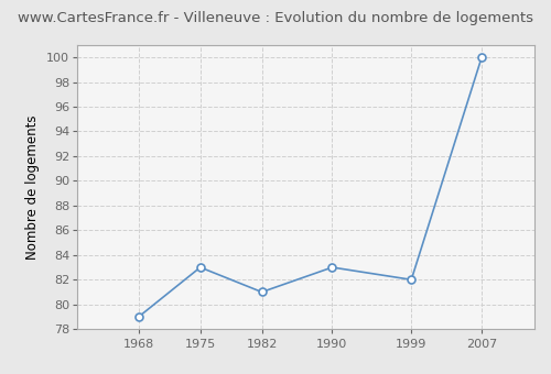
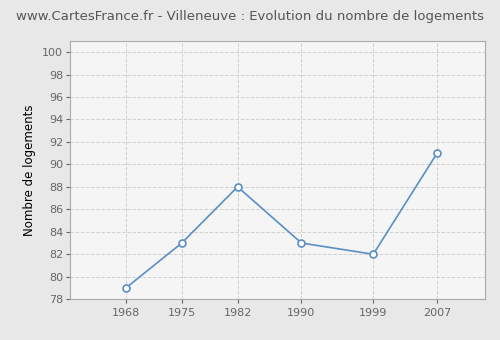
1982: 81 -> 88
2007: 100 -> 91
